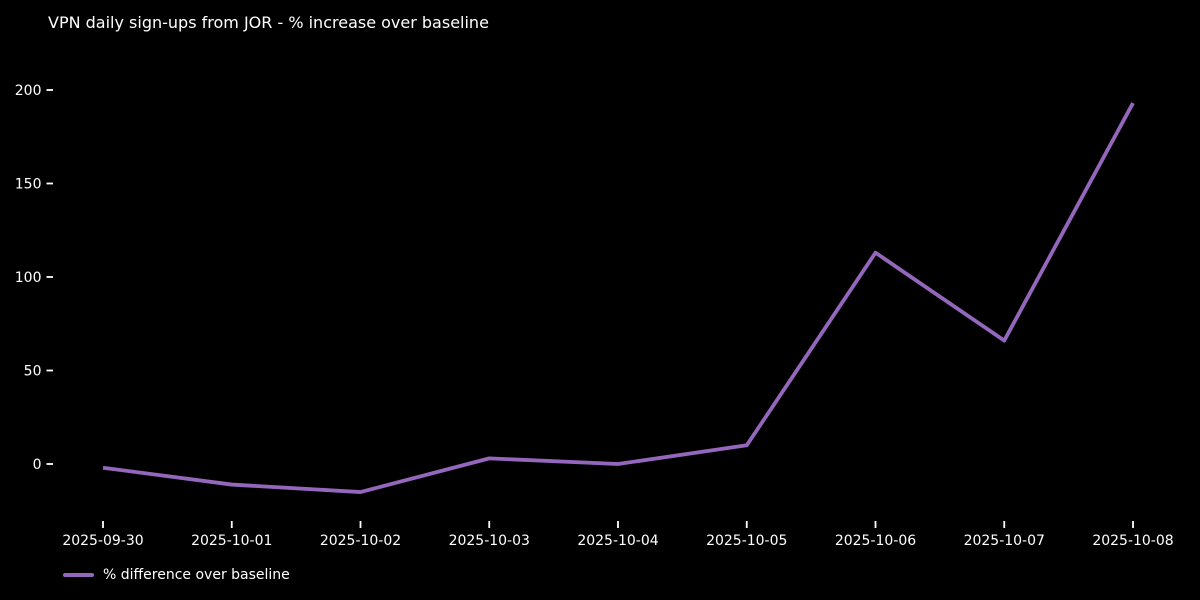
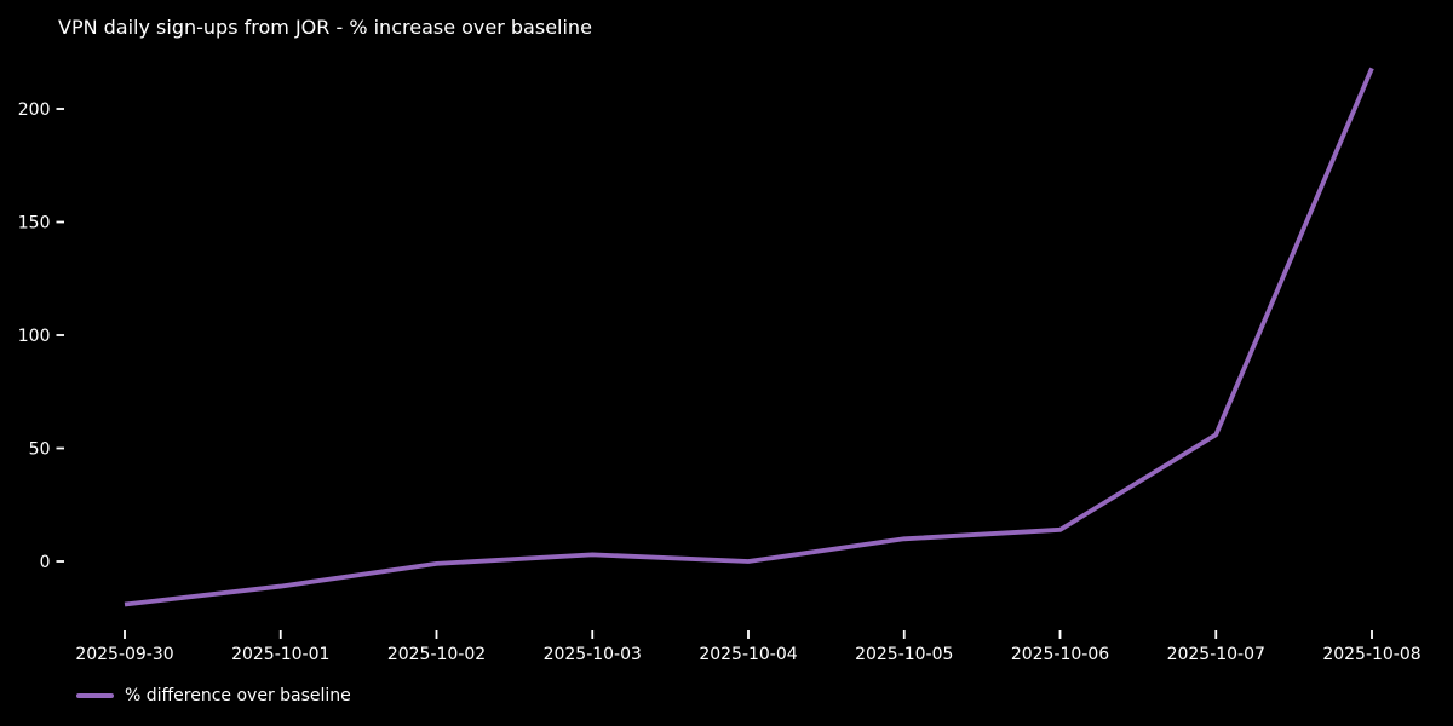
2025-09-30: -2 -> -19
2025-10-02: -15 -> -1
2025-10-06: 113 -> 14
2025-10-07: 66 -> 56
2025-10-08: 193 -> 218
